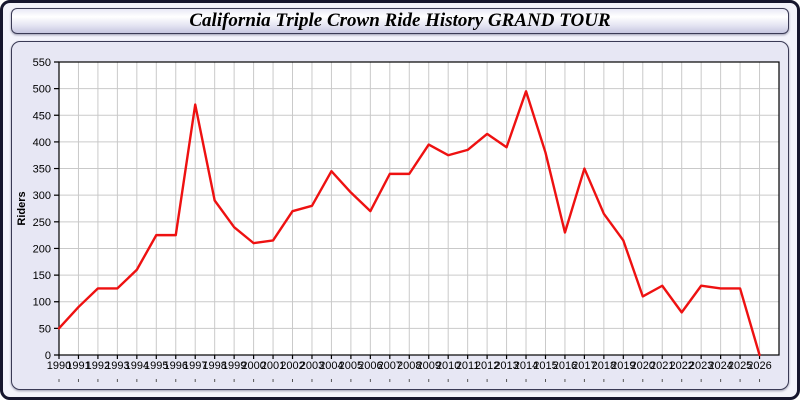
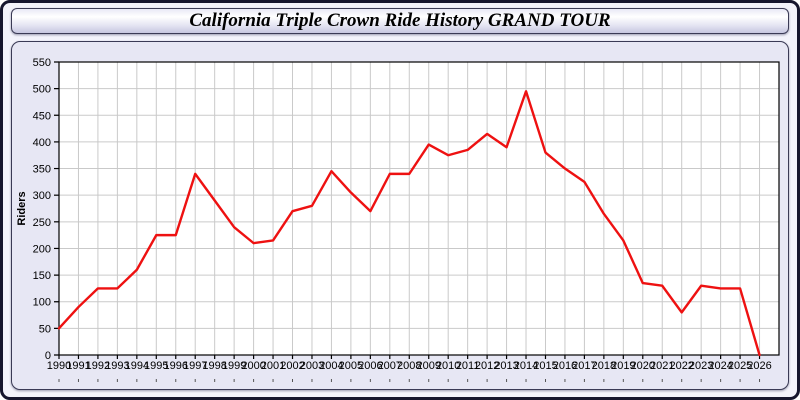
1997: 470 -> 340
2016: 230 -> 350
2017: 350 -> 320
2020: 110 -> 140
